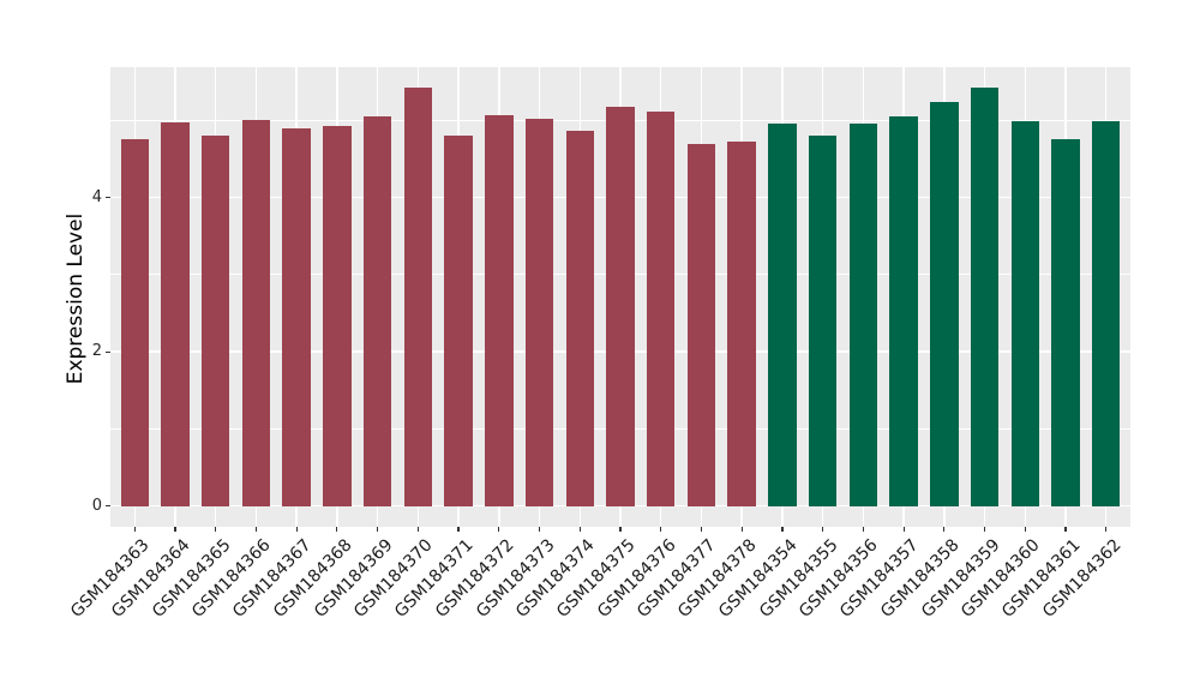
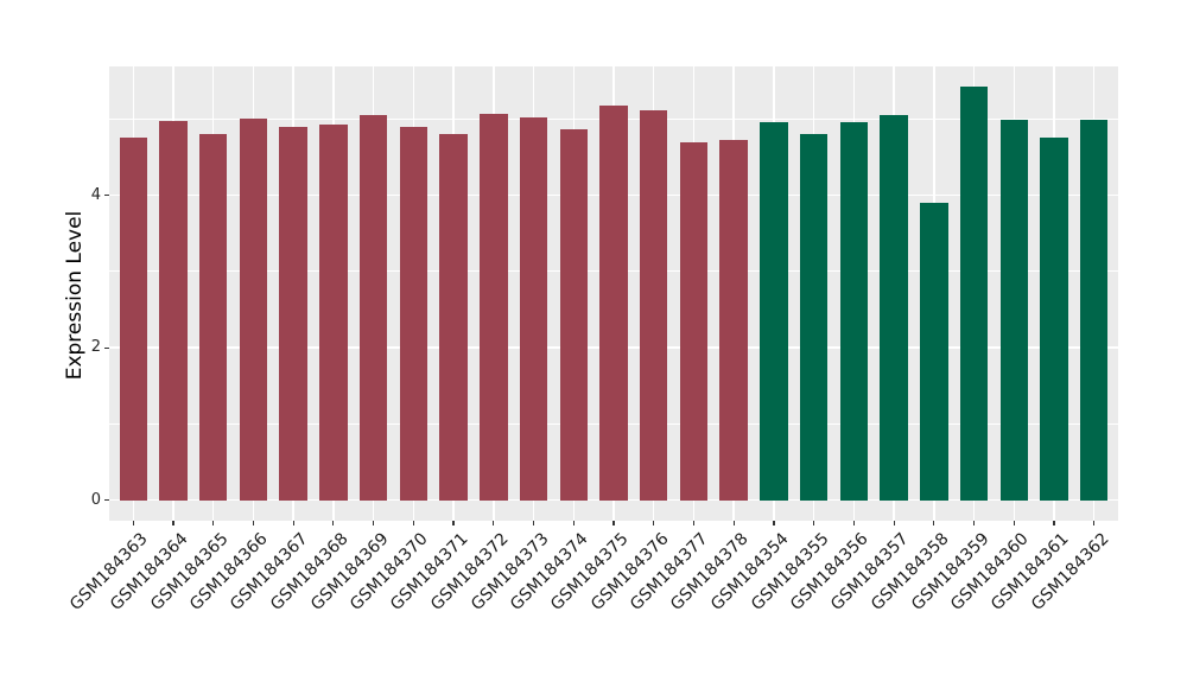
GSM184370: 5.4 -> 4.9
GSM184358: 5.2 -> 3.9
